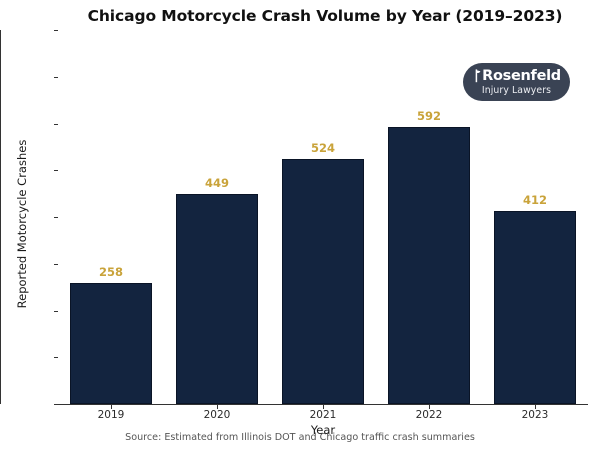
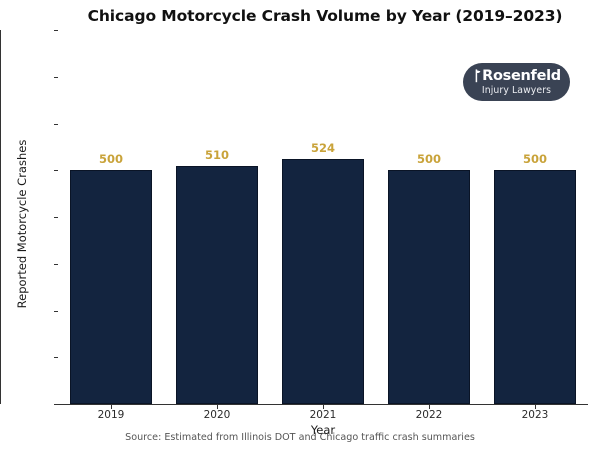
2019: 258 -> 500
2020: 449 -> 510
2022: 592 -> 500
2023: 412 -> 500
